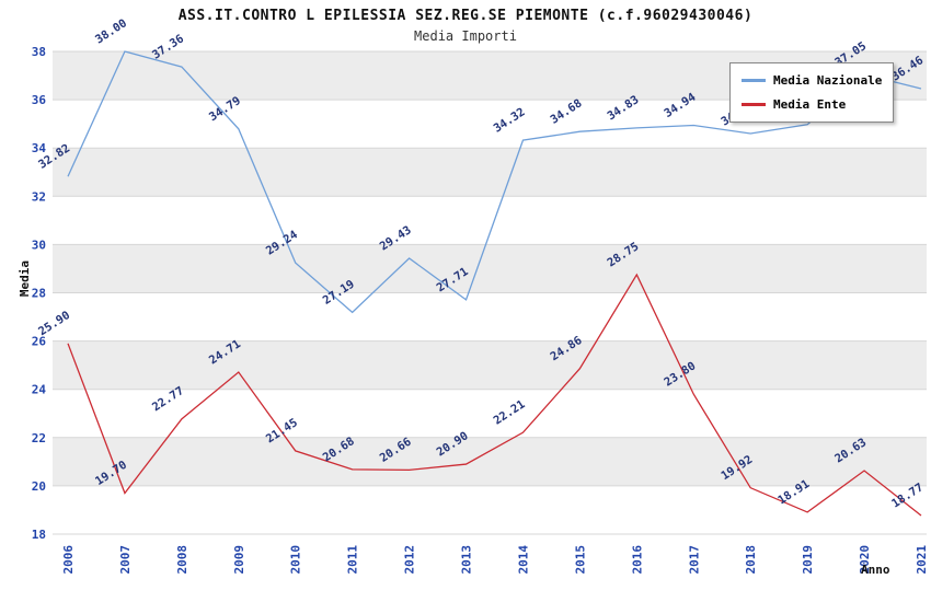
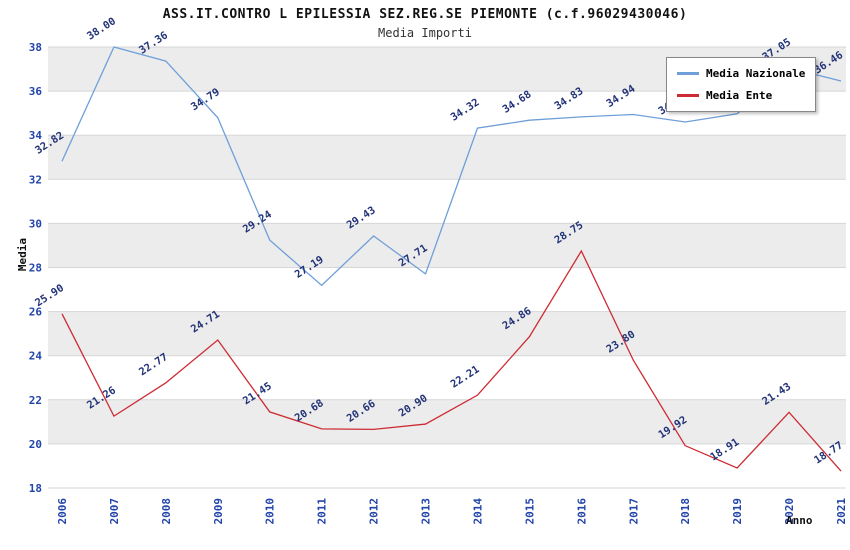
Media Ente/2007: 19.70 -> 21.26
Media Ente/2020: 20.63 -> 21.43
